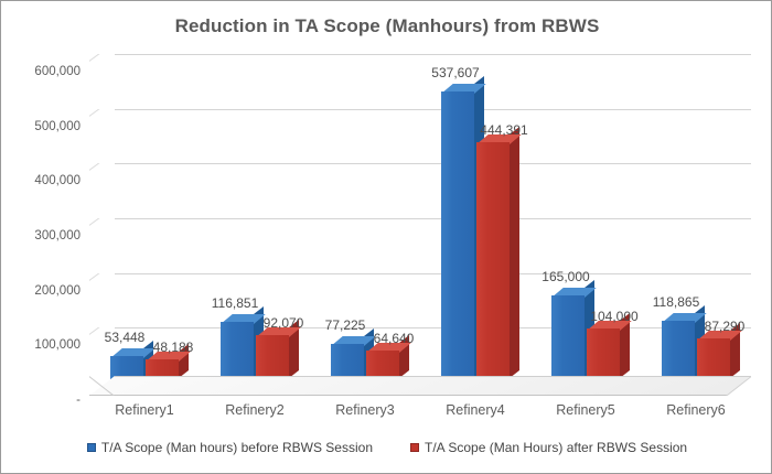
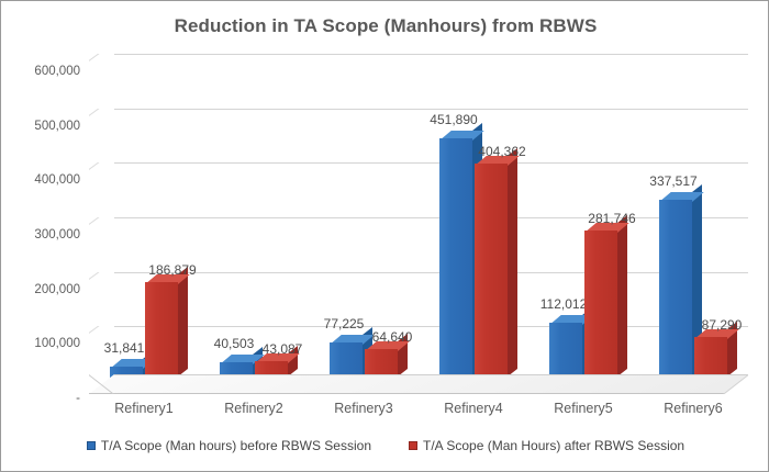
T/A Scope (Man hours) before RBWS Session/Refinery1: 53,448 -> 31,841
T/A Scope (Man Hours) after RBWS Session/Refinery1: 48,188 -> 186,879
T/A Scope (Man hours) before RBWS Session/Refinery2: 116,851 -> 40,503
T/A Scope (Man Hours) after RBWS Session/Refinery2: 92,070 -> 43,087
T/A Scope (Man hours) before RBWS Session/Refinery4: 537,607 -> 451,890
T/A Scope (Man Hours) after RBWS Session/Refinery4: 444,391 -> 404,362
T/A Scope (Man hours) before RBWS Session/Refinery5: 165,000 -> 112,012
T/A Scope (Man Hours) after RBWS Session/Refinery5: 104,000 -> 281,746
T/A Scope (Man hours) before RBWS Session/Refinery6: 118,865 -> 337,517
